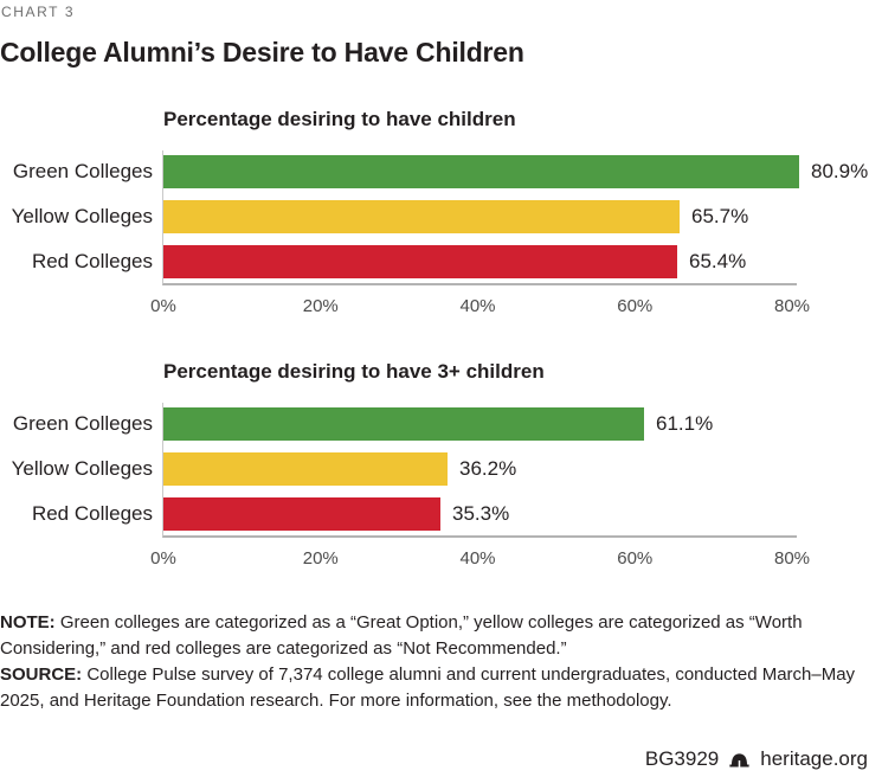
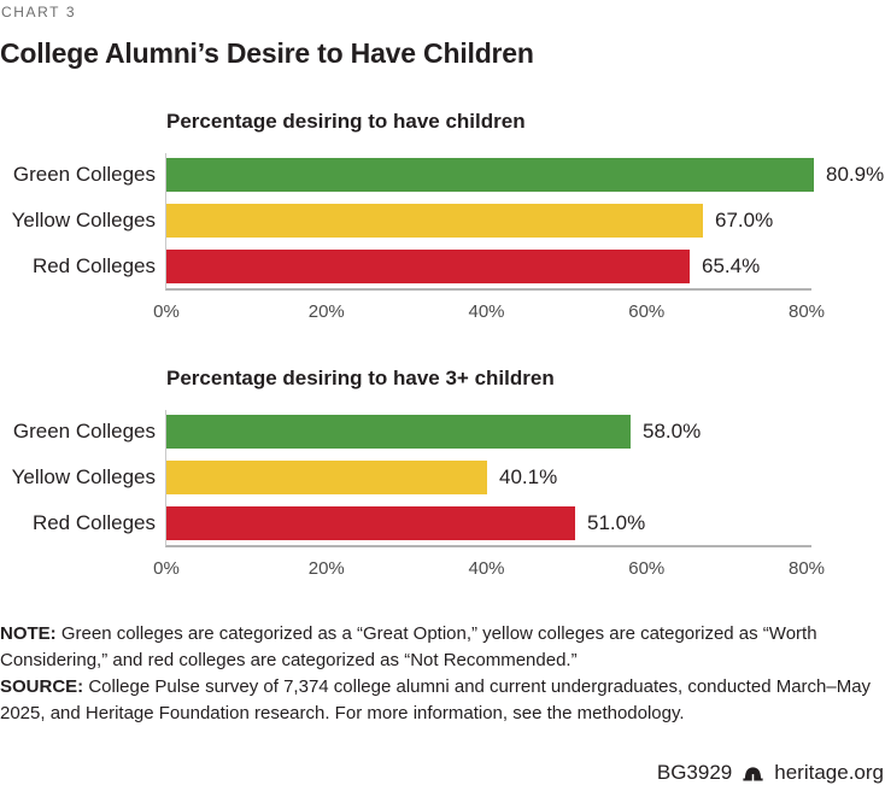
Percentage desiring to have children/Yellow Colleges: 65.7% -> 67.0%
Percentage desiring to have 3+ children/Green Colleges: 61.1% -> 58.0%
Percentage desiring to have 3+ children/Yellow Colleges: 36.2% -> 40.1%
Percentage desiring to have 3+ children/Red Colleges: 35.3% -> 51.0%
